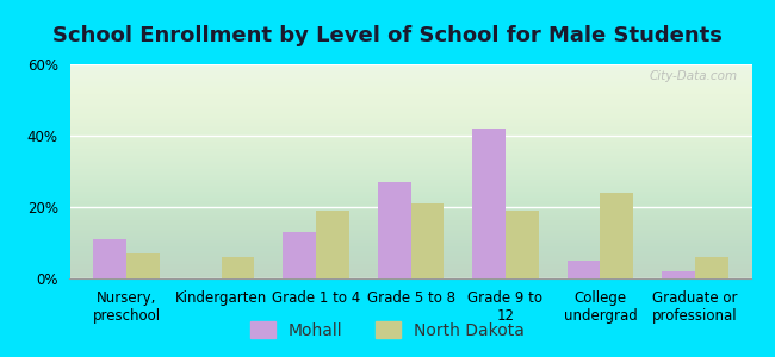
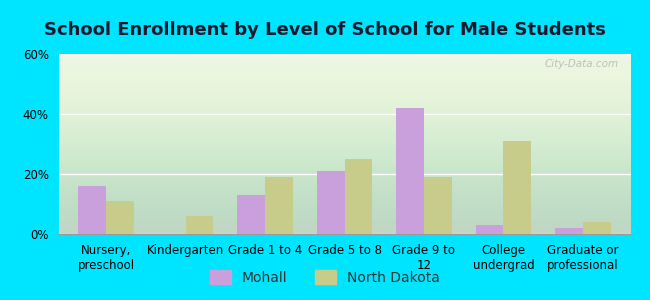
Mohall/Nursery, preschool: 11% -> 16%
North Dakota/Nursery, preschool: 7% -> 11%
Mohall/Grade 5 to 8: 27% -> 21%
North Dakota/Grade 5 to 8: 21% -> 25%
Mohall/College undergrad: 5% -> 3%
North Dakota/College undergrad: 24% -> 31%
North Dakota/Graduate or professional: 6% -> 4%
